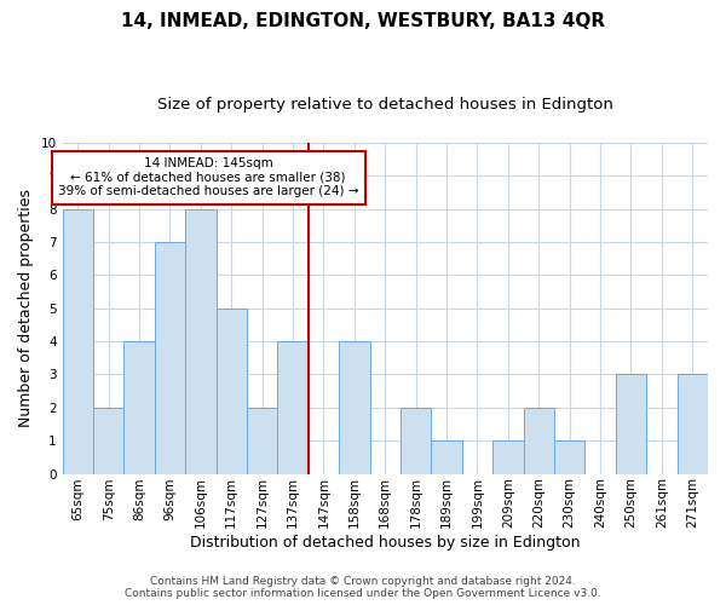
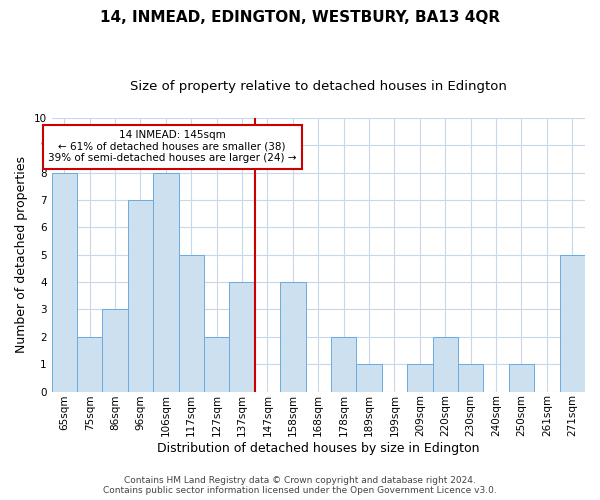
86sqm: 4 -> 3
250sqm: 3 -> 1
271sqm: 3 -> 5
